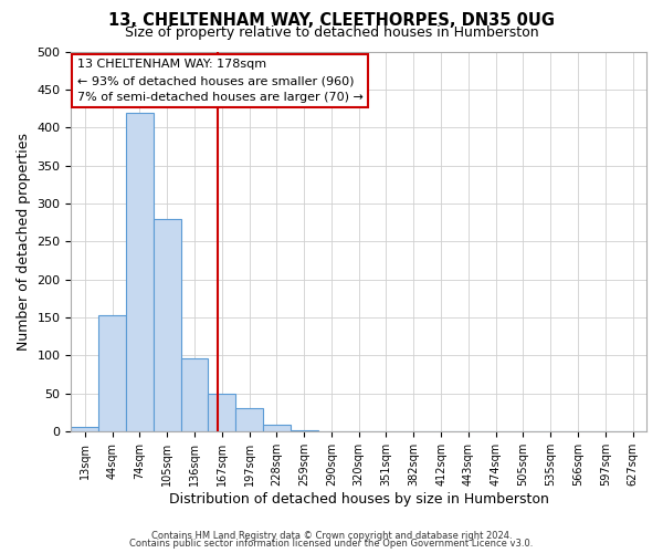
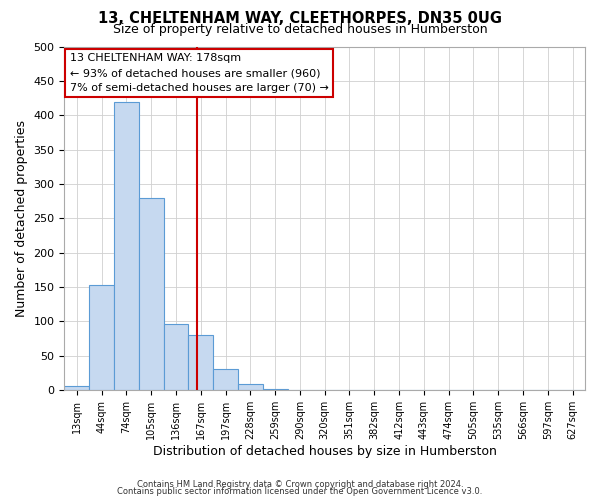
167sqm: 50 -> 80
